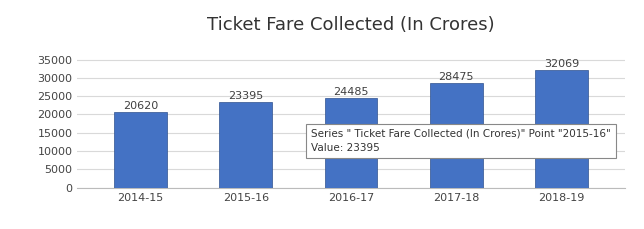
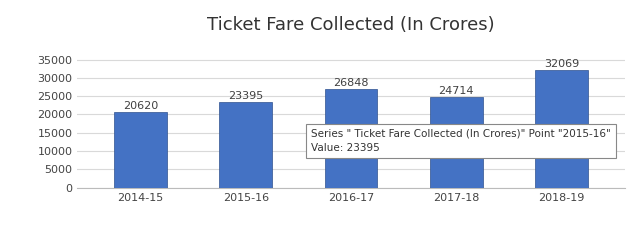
2016-17: 24485 -> 26848
2017-18: 28475 -> 24714
